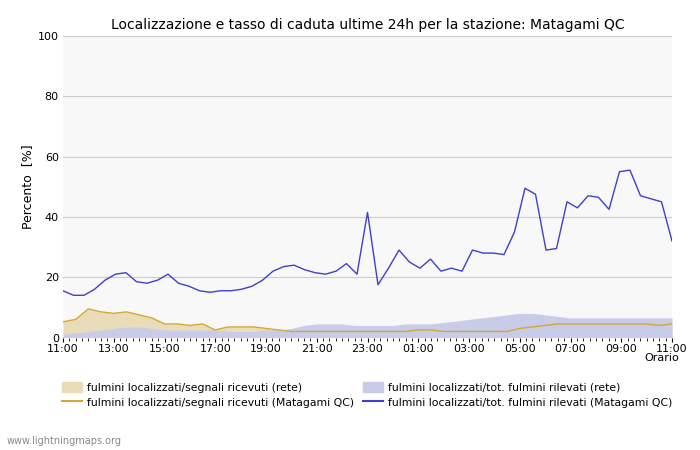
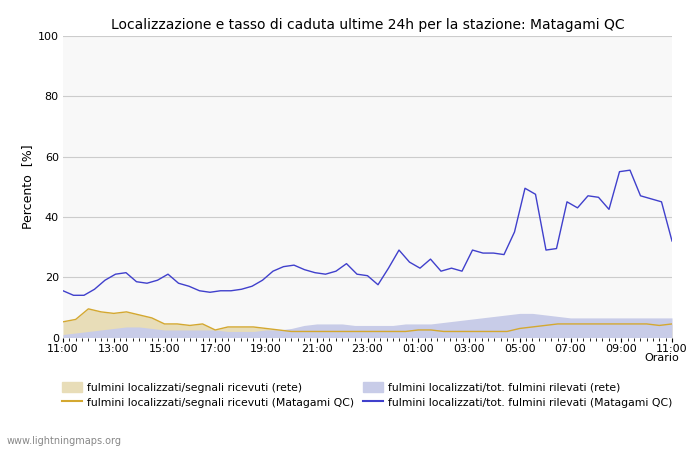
fulmini localizzati/tot. fulmini rilevati (Matagami QC)/23:00: 41.5 -> 20.5
